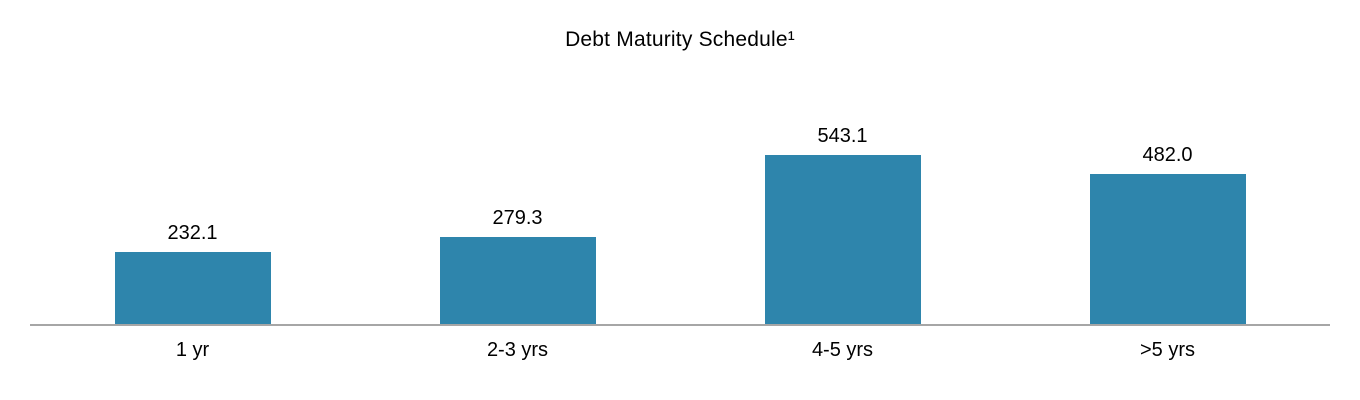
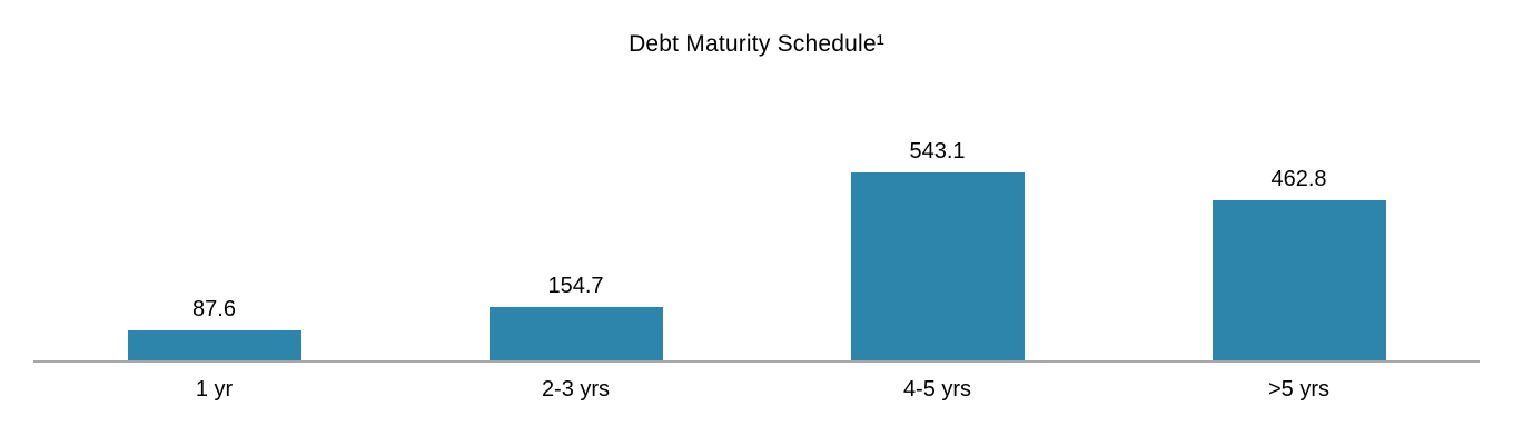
1 yr: 232.1 -> 87.6
2-3 yrs: 279.3 -> 154.7
>5 yrs: 482.0 -> 462.8
